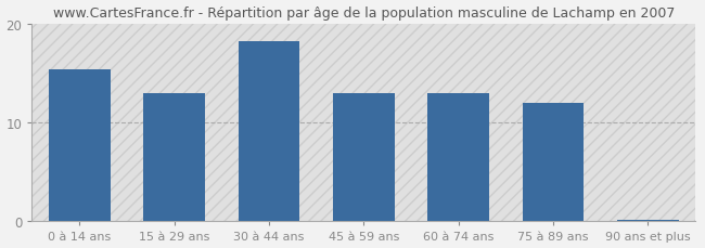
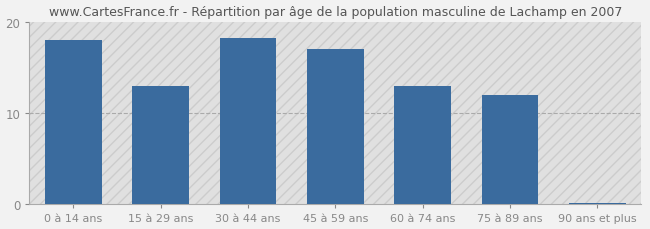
0 à 14 ans: 15.4 -> 18.0
45 à 59 ans: 13.0 -> 17.0
